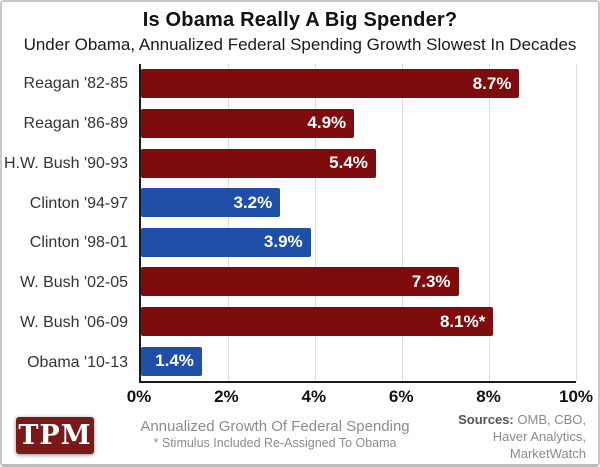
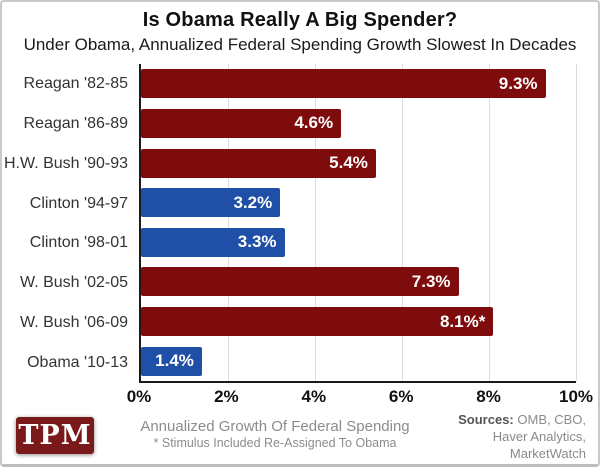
Reagan '82-85: 8.7% -> 9.3%
Reagan '86-89: 4.9% -> 4.6%
Clinton '98-01: 3.9% -> 3.3%
